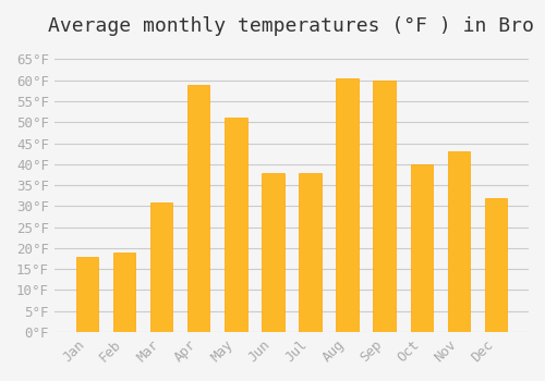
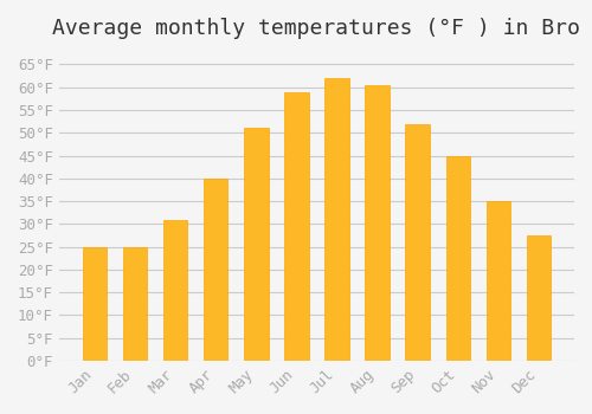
Jan: 18.0°F -> 25.0°F
Feb: 19.0°F -> 25.0°F
Apr: 59.0°F -> 40.0°F
Jun: 38.0°F -> 59.0°F
Jul: 38.0°F -> 62.0°F
Sep: 60.0°F -> 52.0°F
Oct: 40.0°F -> 45.0°F
Nov: 43.0°F -> 35.0°F
Dec: 32.0°F -> 27.5°F
